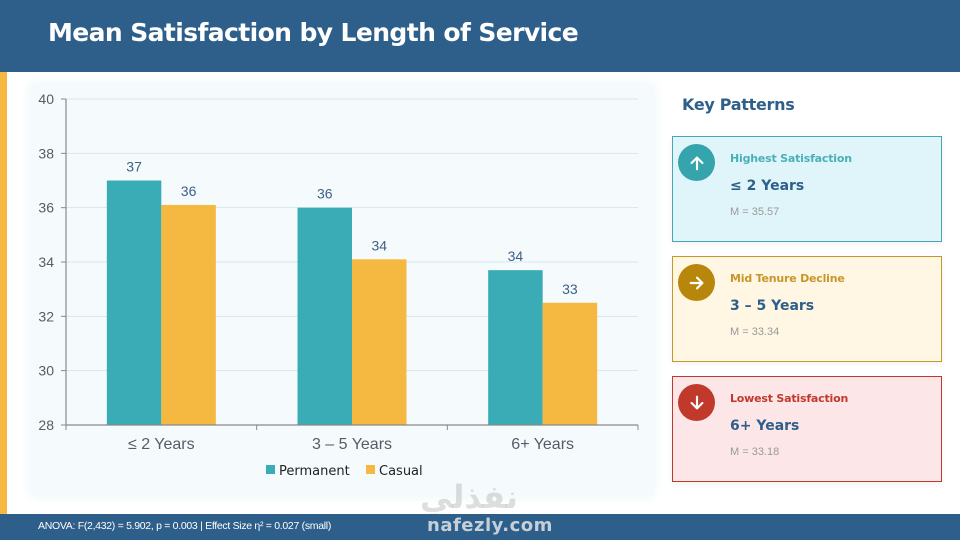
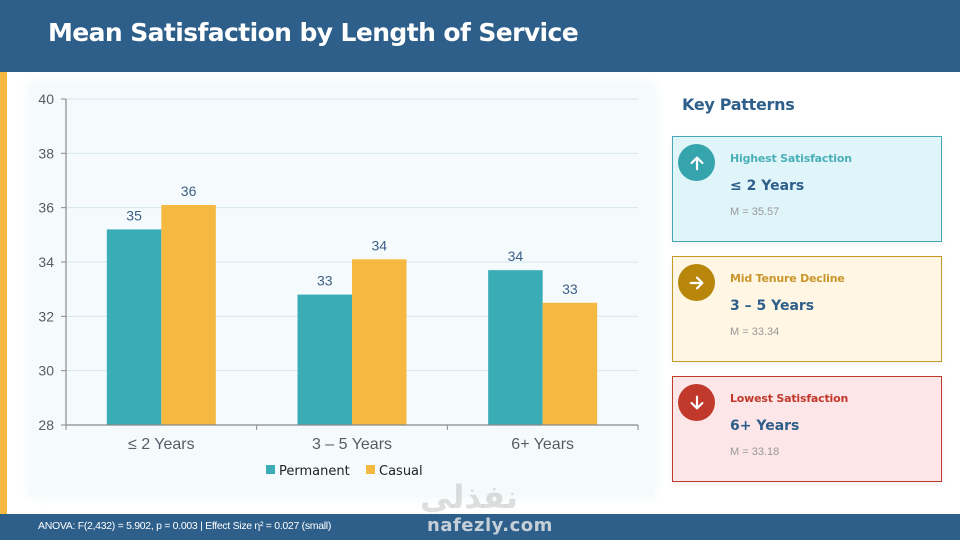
Permanent/≤ 2 Years: 37 -> 35
Permanent/3 – 5 Years: 36 -> 33
